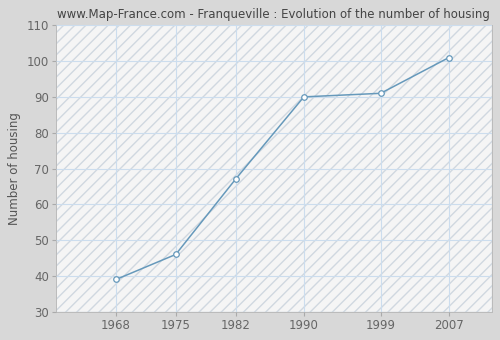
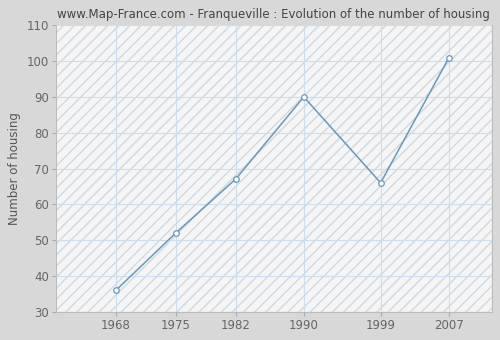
1968: 39 -> 36
1975: 46 -> 52
1999: 91 -> 66
